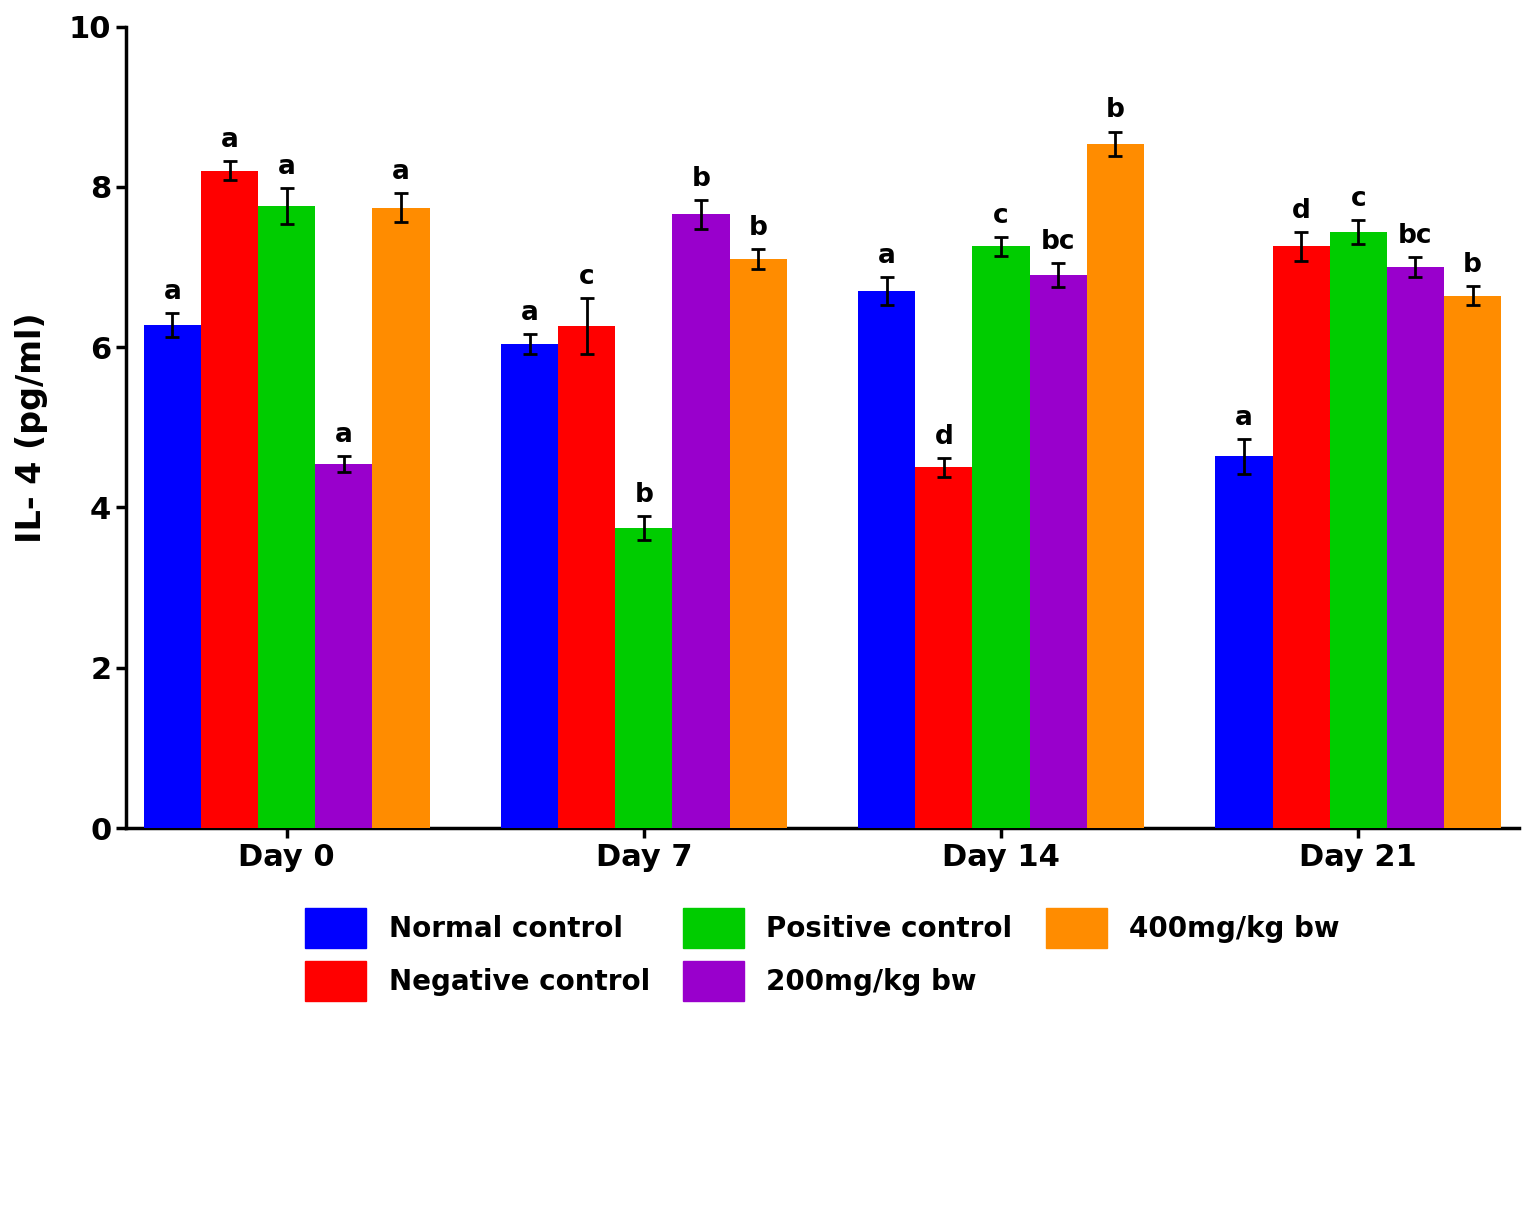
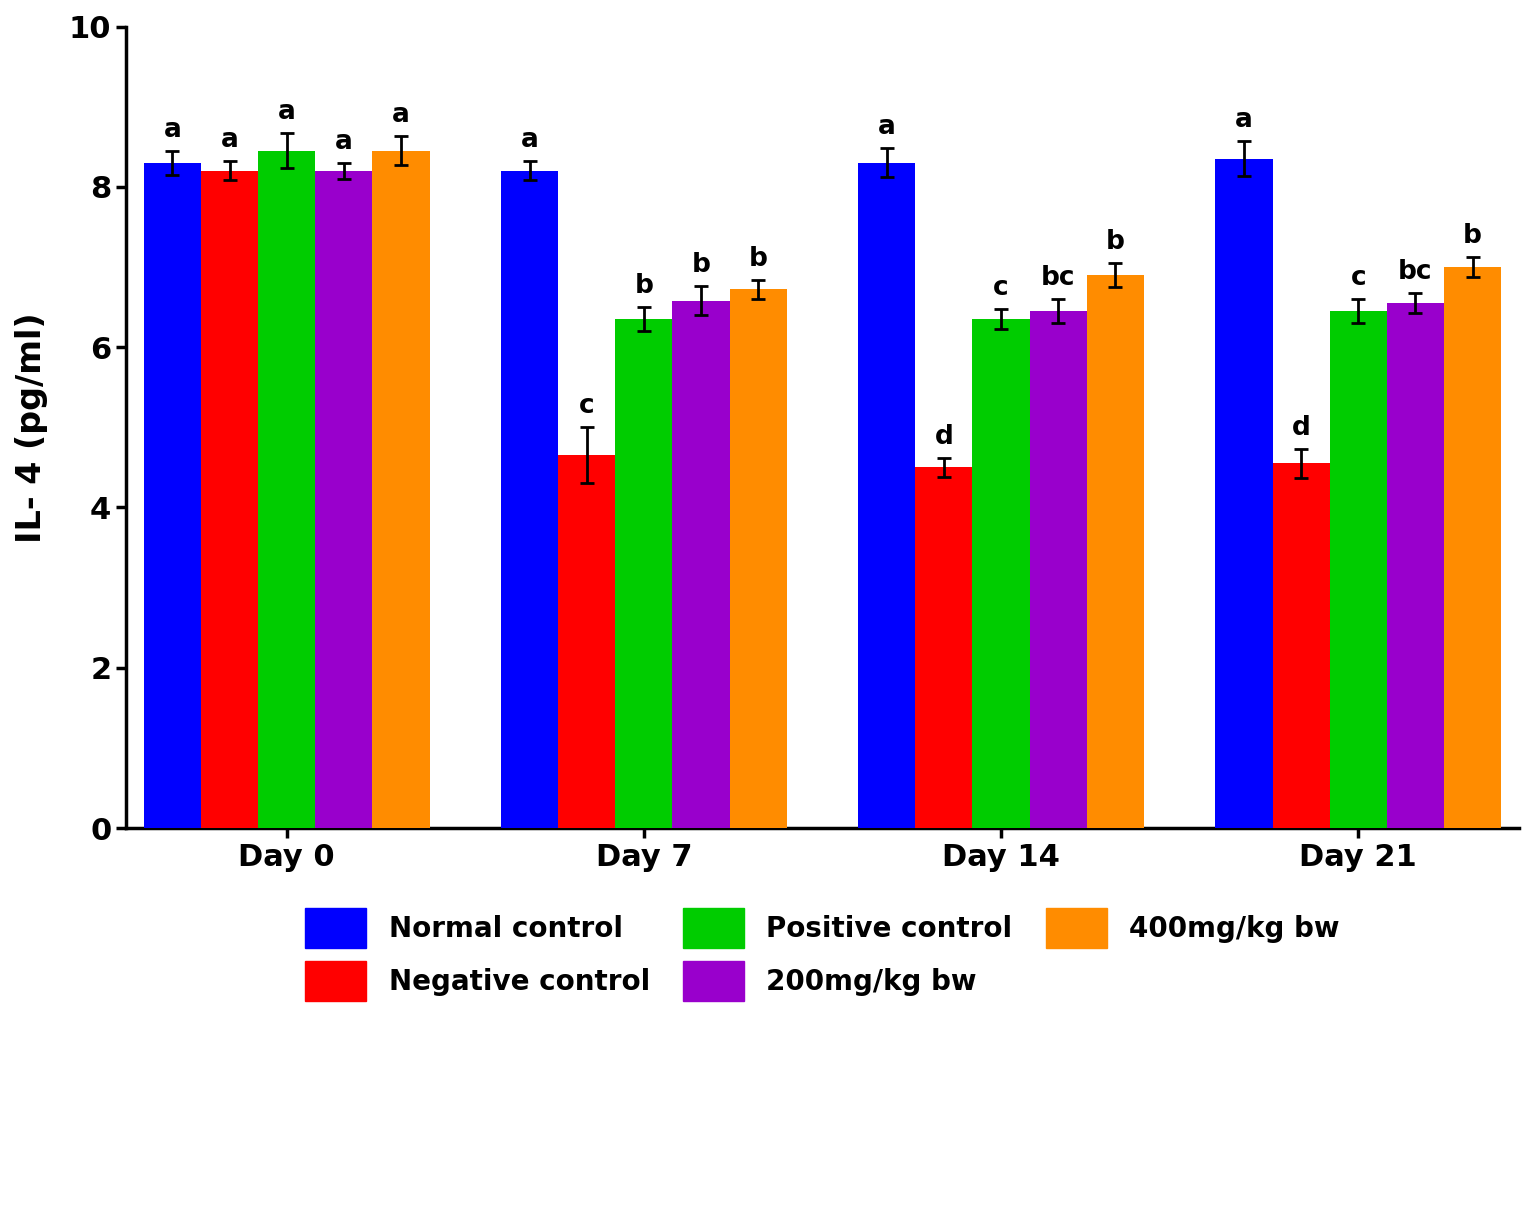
Normal control/Day 0: 6.28 -> 8.30
Positive control/Day 0: 7.76 -> 8.45
200mg/kg bw/Day 0: 4.54 -> 8.20
400mg/kg bw/Day 0: 7.74 -> 8.45
Normal control/Day 7: 6.04 -> 8.20
Negative control/Day 7: 6.26 -> 4.65
Positive control/Day 7: 3.74 -> 6.35
200mg/kg bw/Day 7: 7.66 -> 6.58
400mg/kg bw/Day 7: 7.10 -> 6.72
Normal control/Day 14: 6.70 -> 8.30
Positive control/Day 14: 7.26 -> 6.35
200mg/kg bw/Day 14: 6.90 -> 6.45
400mg/kg bw/Day 14: 8.54 -> 6.90
Normal control/Day 21: 4.64 -> 8.35
Negative control/Day 21: 7.26 -> 4.55
Positive control/Day 21: 7.44 -> 6.45
200mg/kg bw/Day 21: 7.00 -> 6.55
400mg/kg bw/Day 21: 6.64 -> 7.00
